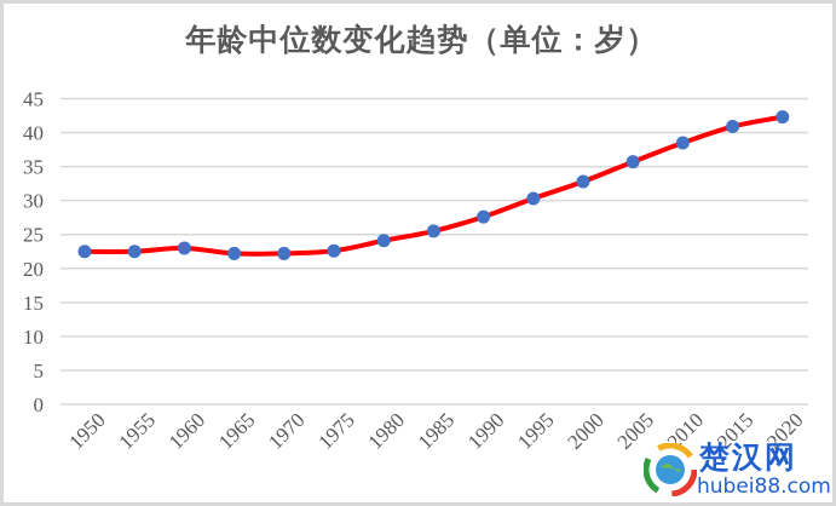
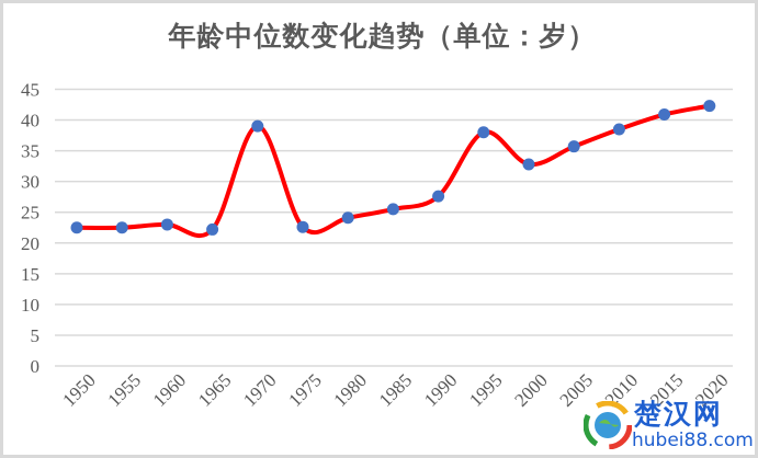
1970: 22 -> 39
1995: 30 -> 38
